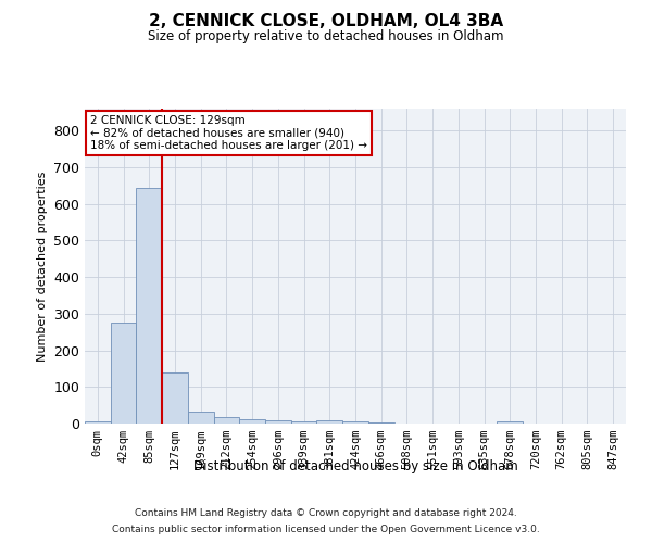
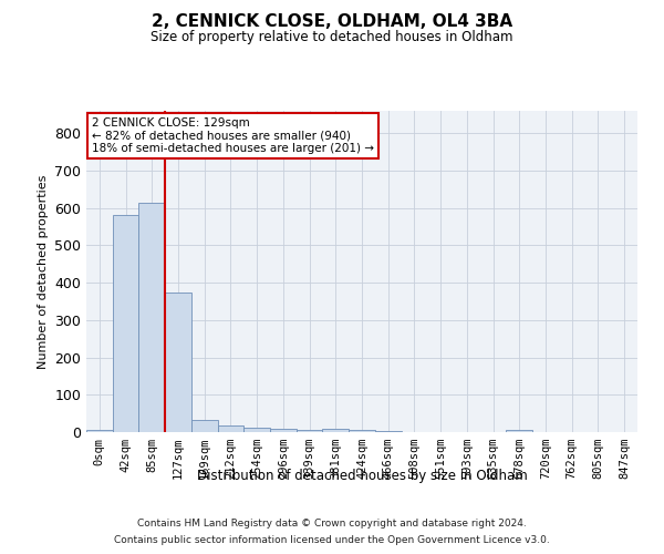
42sqm: 275 -> 580
85sqm: 645 -> 615
127sqm: 140 -> 375
